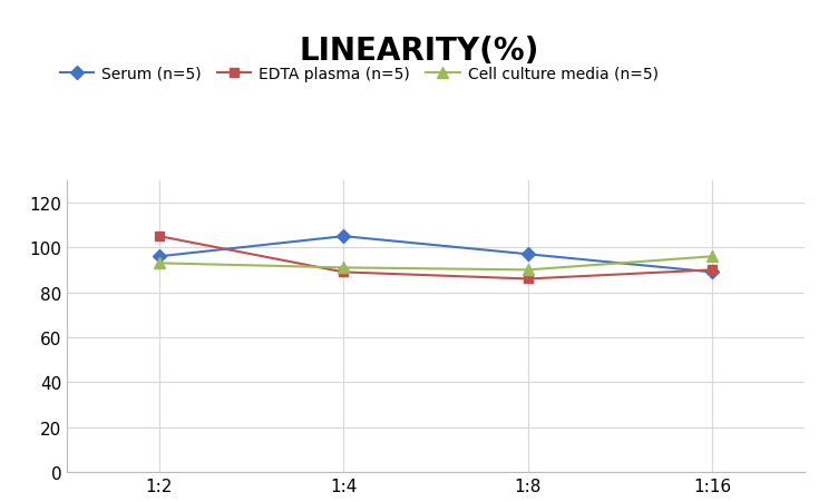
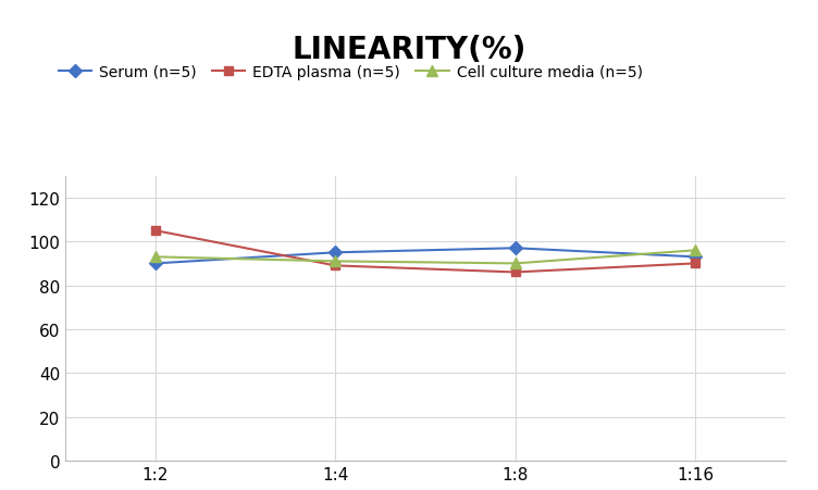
Serum (n=5)/1:2: 96 -> 90
Serum (n=5)/1:4: 105 -> 95
Serum (n=5)/1:16: 89 -> 93
